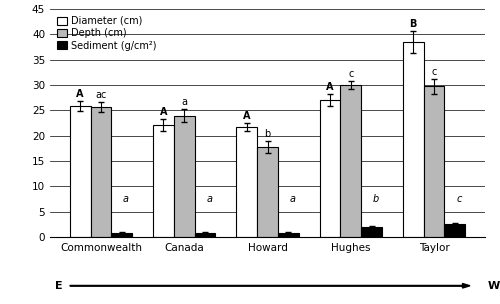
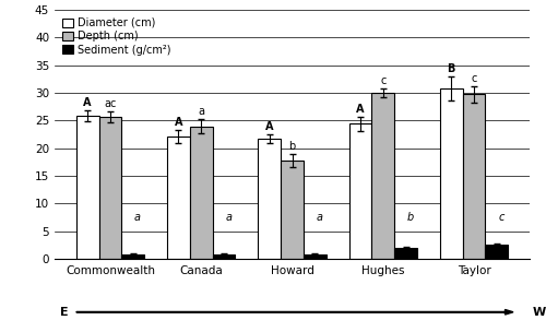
Diameter (cm)/Hughes: 27.0 -> 24.4
Diameter (cm)/Taylor: 38.5 -> 30.8
